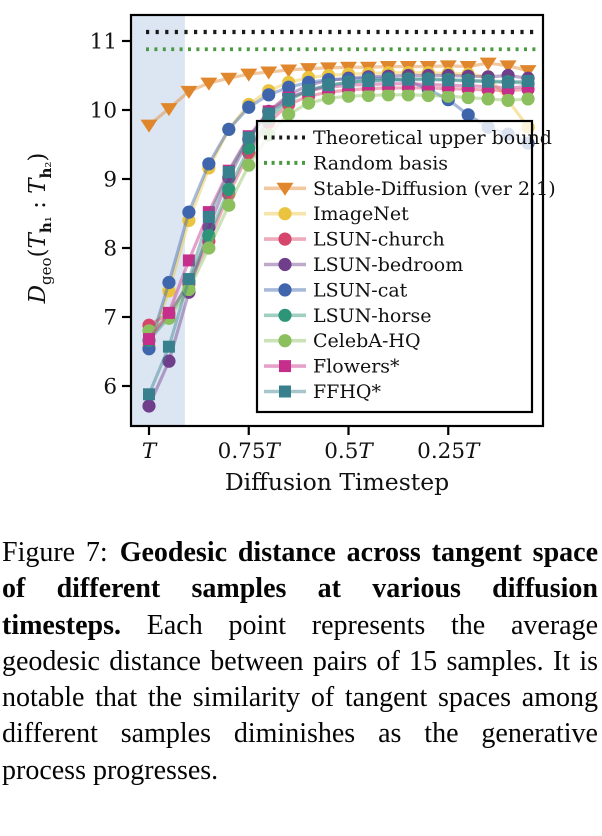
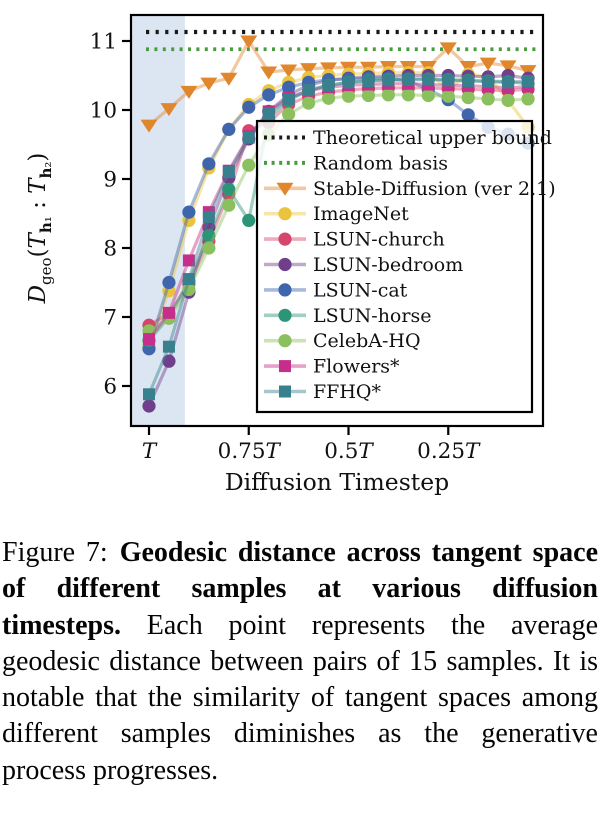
Stable-Diffusion (ver 2.1)/0.75: 10.5 -> 11.0
LSUN-church/0.75: 9.4 -> 9.7
LSUN-horse/0.75: 9.4 -> 8.4
Stable-Diffusion (ver 2.1)/0.25: 10.6 -> 10.9
ImageNet/0.25: 10.5 -> 10.3
